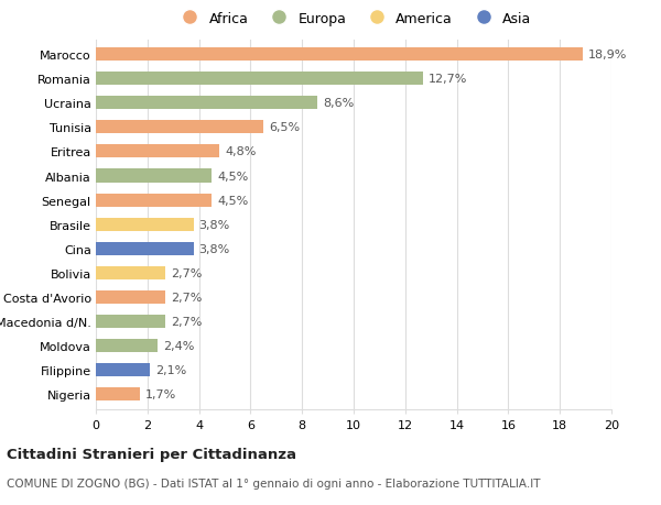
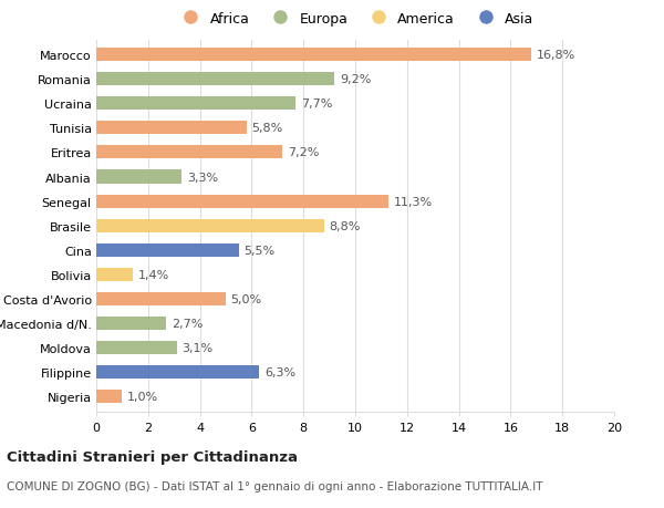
Marocco: 18,9% -> 16,8%
Romania: 12,7% -> 9,2%
Ucraina: 8,6% -> 7,7%
Tunisia: 6,5% -> 5,8%
Eritrea: 4,8% -> 7,2%
Albania: 4,5% -> 3,3%
Senegal: 4,5% -> 11,3%
Brasile: 3,8% -> 8,8%
Cina: 3,8% -> 5,5%
Bolivia: 2,7% -> 1,4%
Costa d'Avorio: 2,7% -> 5,0%
Moldova: 2,4% -> 3,1%
Filippine: 2,1% -> 6,3%
Nigeria: 1,7% -> 1,0%
